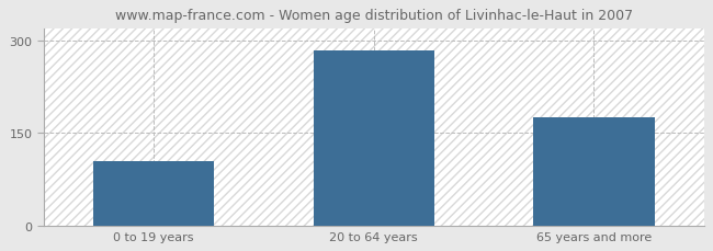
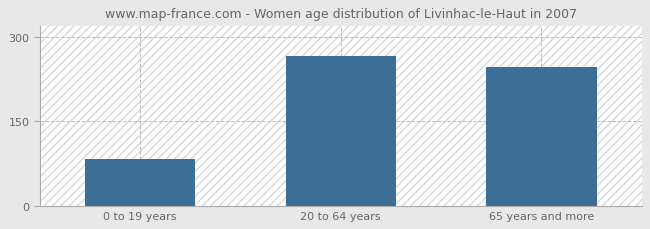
0 to 19 years: 105 -> 84
20 to 64 years: 283 -> 266
65 years and more: 175 -> 246
